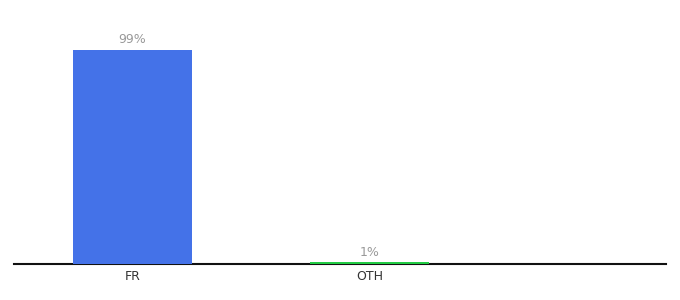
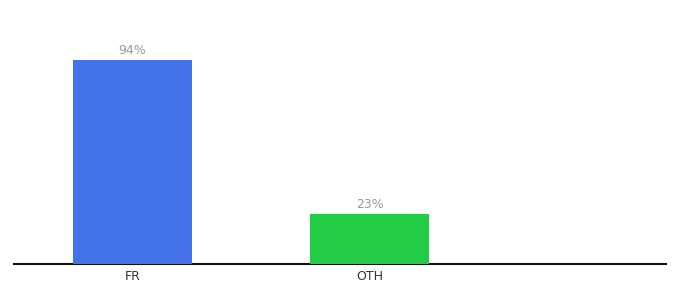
FR: 99% -> 94%
OTH: 1% -> 23%
